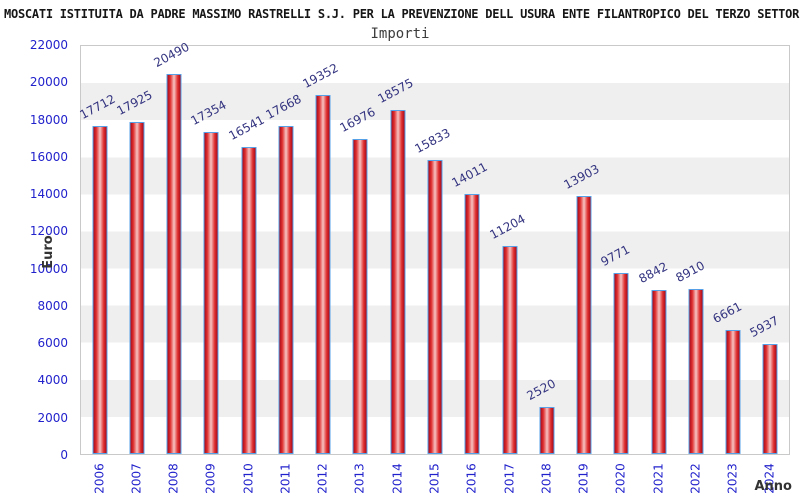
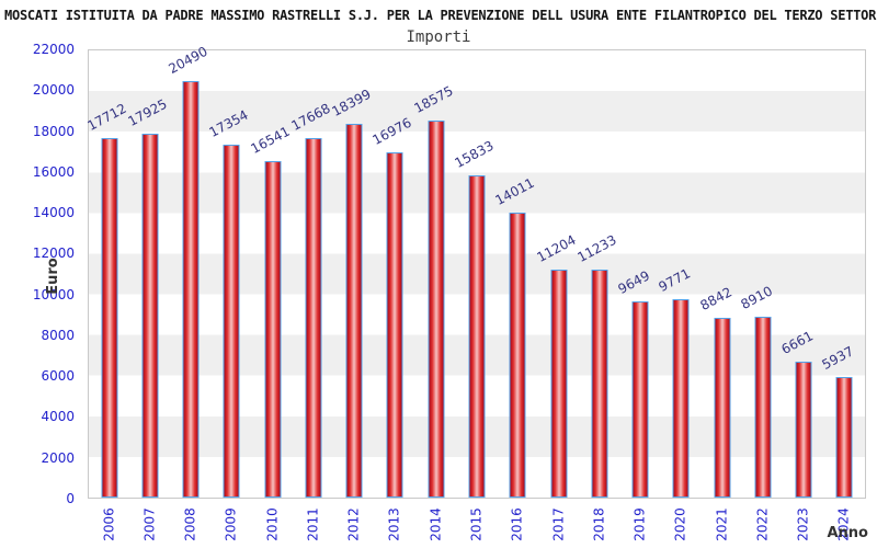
2012: 19352 -> 18399
2018: 2520 -> 11233
2019: 13903 -> 9649
